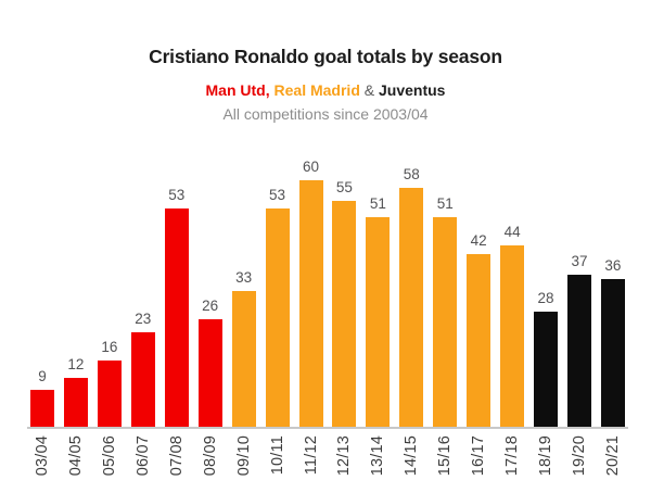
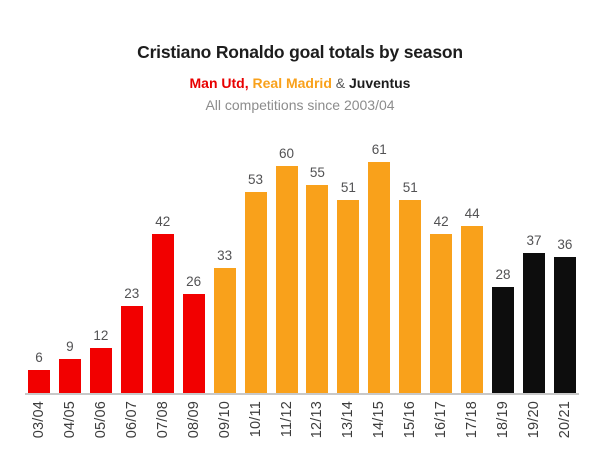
03/04: 9 -> 6
04/05: 12 -> 9
05/06: 16 -> 12
07/08: 53 -> 42
14/15: 58 -> 61
